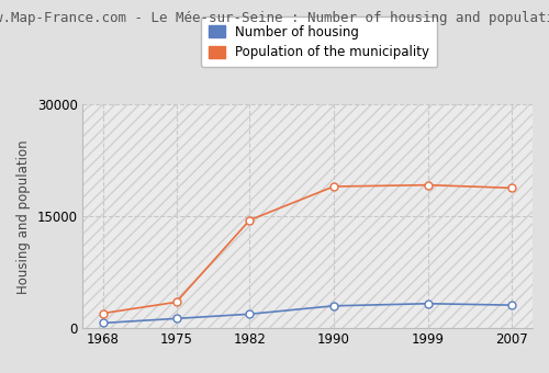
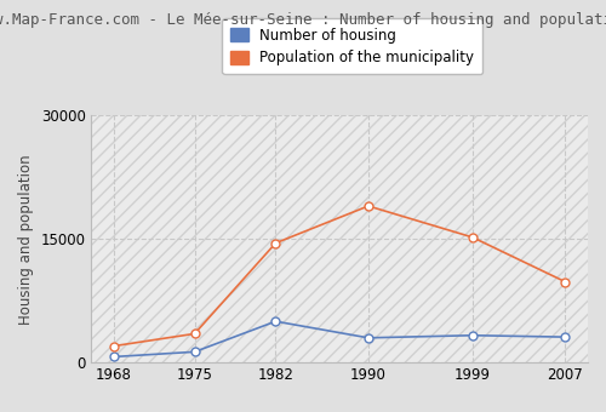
Number of housing/1982: 1900 -> 5000
Population of the municipality/1999: 19200 -> 15200
Population of the municipality/2007: 18800 -> 9800
